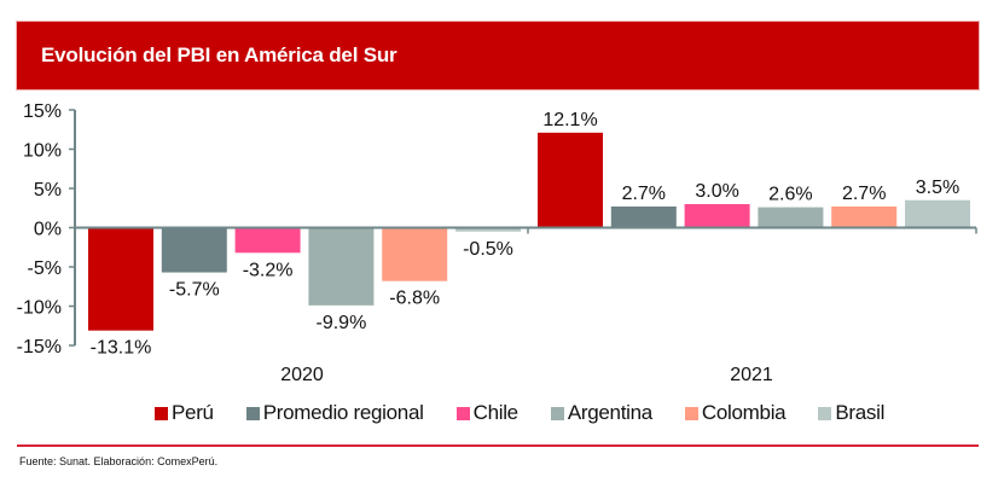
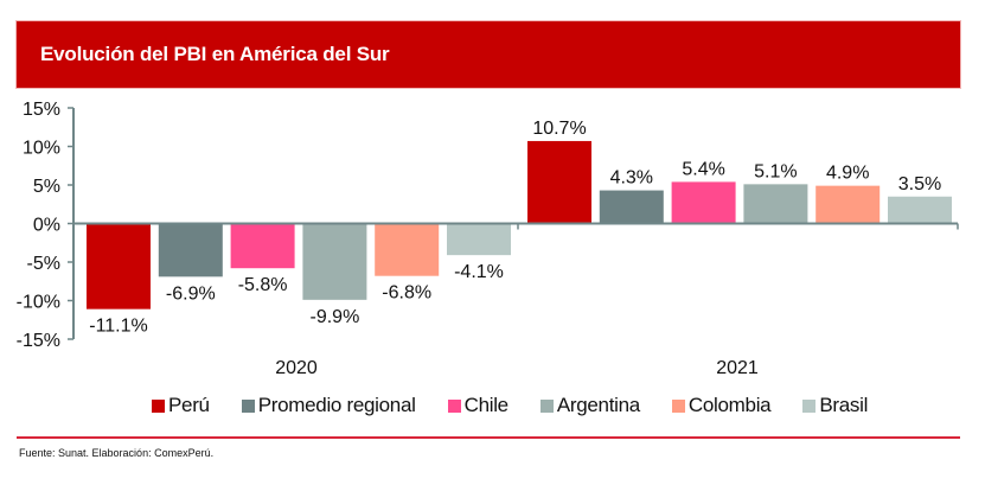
Perú/2020: -13.1% -> -11.1%
Promedio regional/2020: -5.7% -> -6.9%
Chile/2020: -3.2% -> -5.8%
Brasil/2020: -0.5% -> -4.1%
Perú/2021: 12.1% -> 10.7%
Promedio regional/2021: 2.7% -> 4.3%
Chile/2021: 3.0% -> 5.4%
Argentina/2021: 2.6% -> 5.1%
Colombia/2021: 2.7% -> 4.9%
